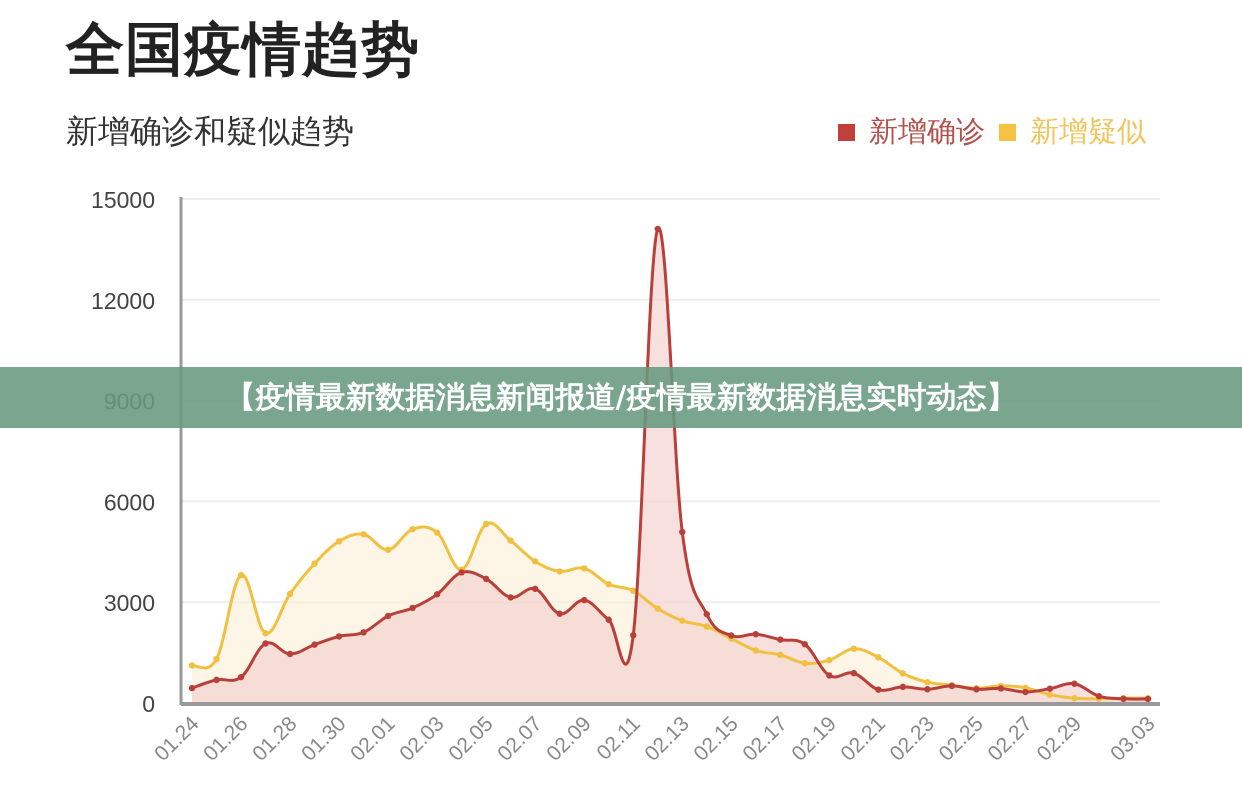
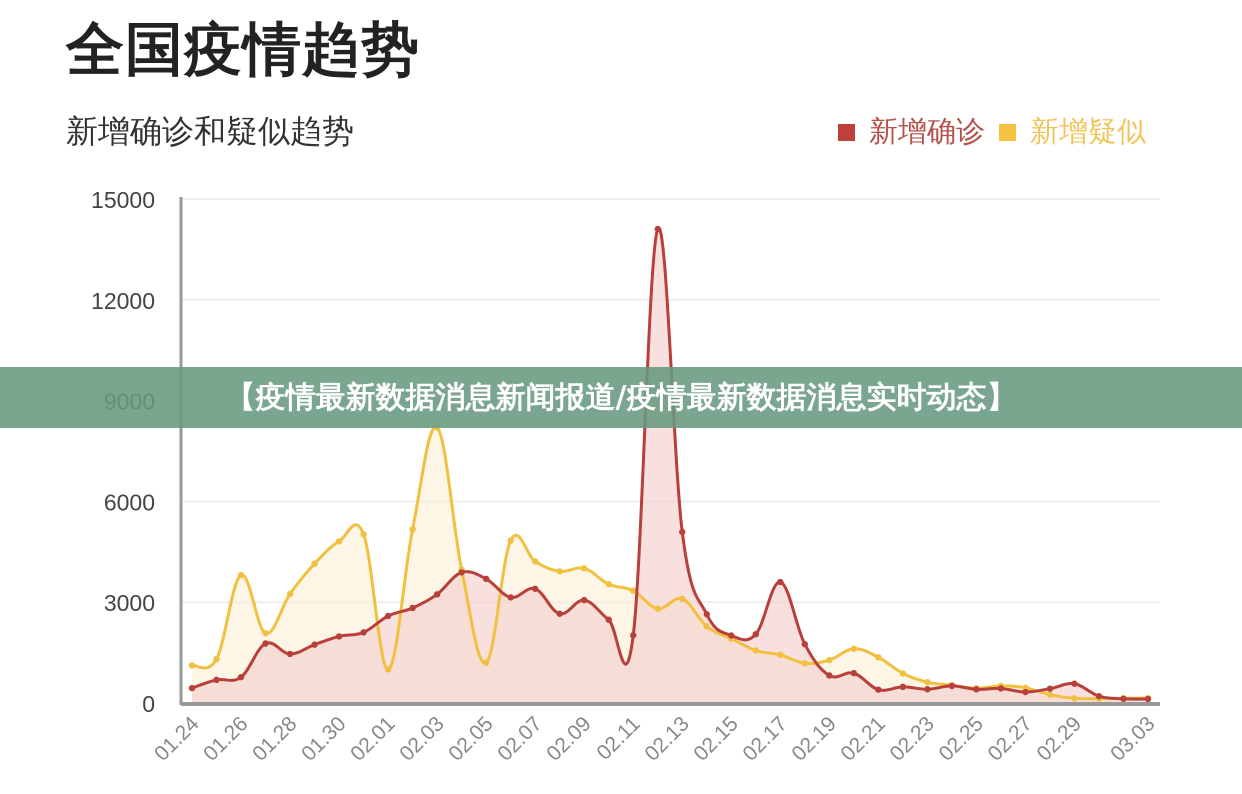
新增疑似/02.01: 4600 -> 1000
新增疑似/02.03: 5100 -> 8200
新增疑似/02.05: 5300 -> 1200
新增疑似/02.13: 2400 -> 3100
新增确诊/02.17: 1900 -> 3600
